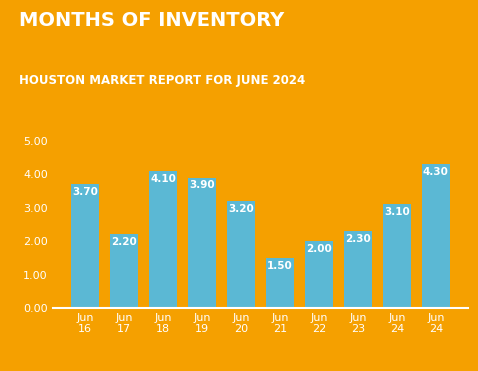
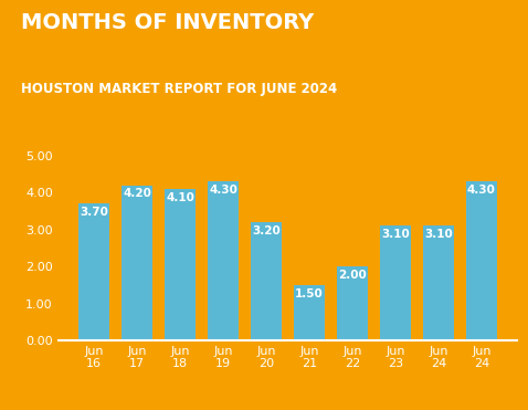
Jun 17: 2.20 -> 4.20
Jun 19: 3.90 -> 4.30
Jun 23: 2.30 -> 3.10
